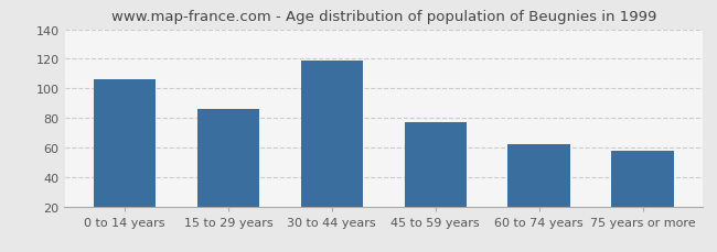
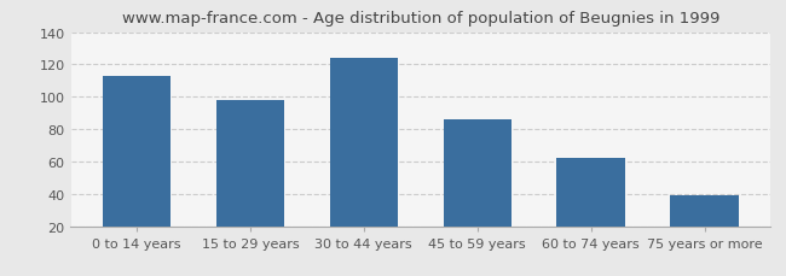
0 to 14 years: 106 -> 113
15 to 29 years: 86 -> 98
30 to 44 years: 119 -> 124
45 to 59 years: 77 -> 86
75 years or more: 58 -> 39
